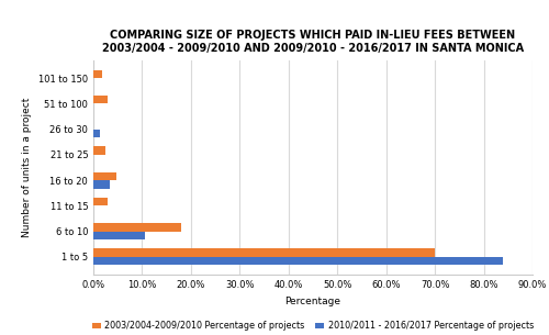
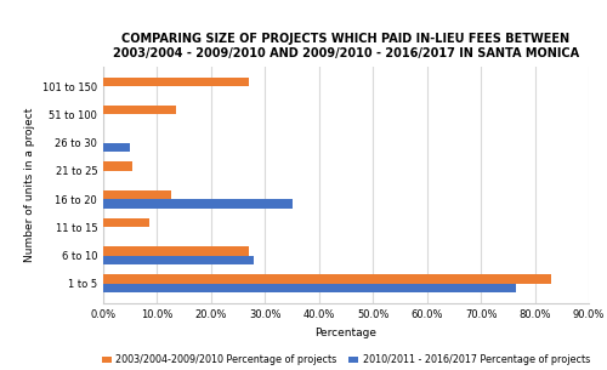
2003/2004-2009/2010 Percentage of projects/101 to 150: 1.8% -> 27.0%
2003/2004-2009/2010 Percentage of projects/51 to 100: 3.0% -> 13.5%
2010/2011 - 2016/2017 Percentage of projects/26 to 30: 1.3% -> 5.0%
2003/2004-2009/2010 Percentage of projects/21 to 25: 2.5% -> 5.5%
2003/2004-2009/2010 Percentage of projects/16 to 20: 4.8% -> 12.5%
2010/2011 - 2016/2017 Percentage of projects/16 to 20: 3.3% -> 35.0%
2003/2004-2009/2010 Percentage of projects/11 to 15: 3.0% -> 8.5%
2003/2004-2009/2010 Percentage of projects/6 to 10: 18.0% -> 27.0%
2010/2011 - 2016/2017 Percentage of projects/6 to 10: 10.5% -> 28.0%
2003/2004-2009/2010 Percentage of projects/1 to 5: 70.0% -> 83.0%
2010/2011 - 2016/2017 Percentage of projects/1 to 5: 84.0% -> 76.5%
